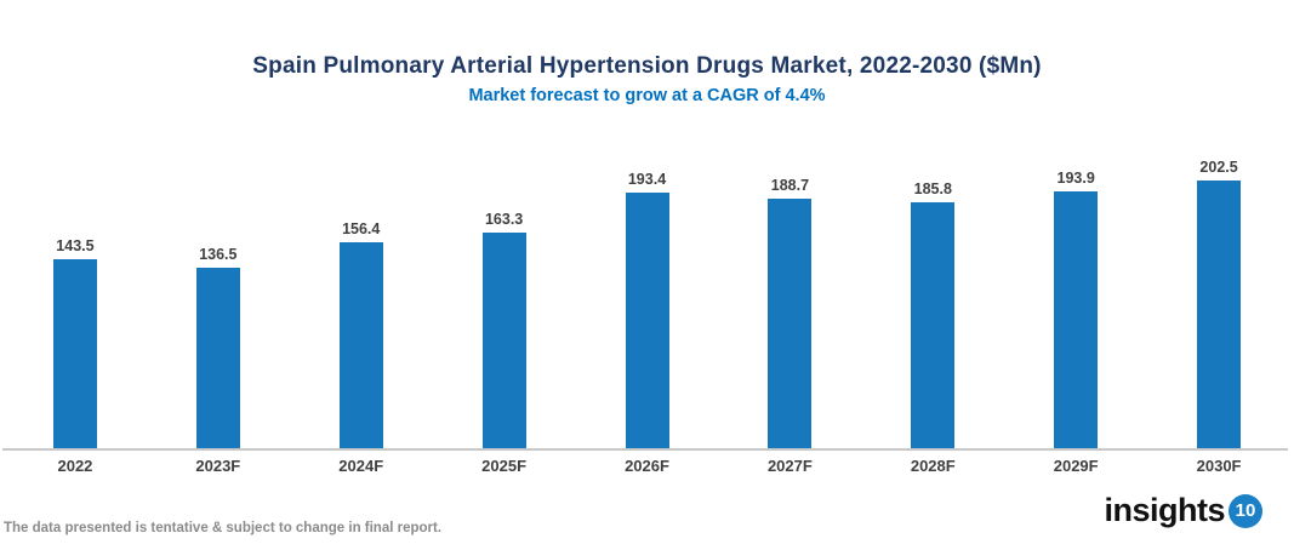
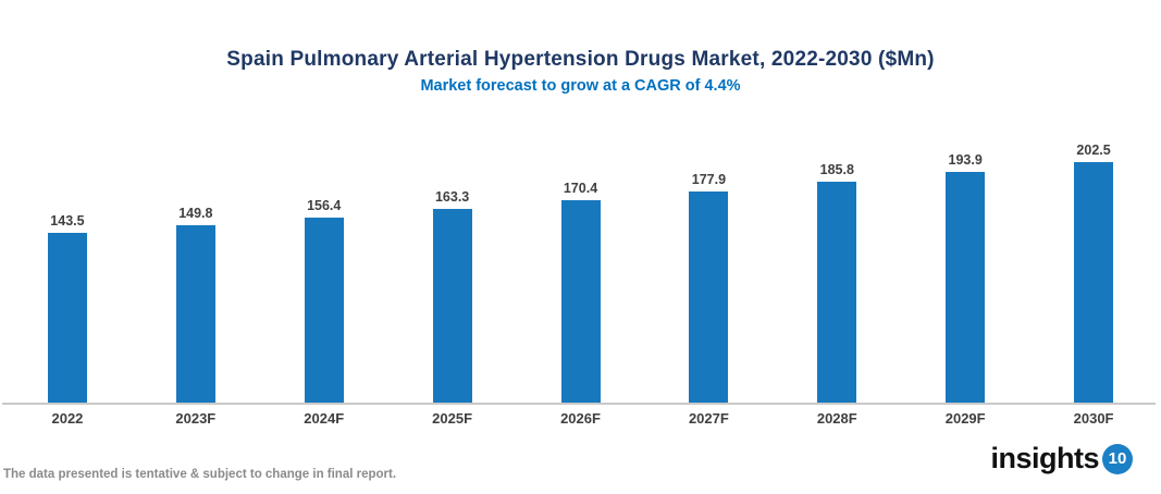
2023F: 136.5 -> 149.8
2026F: 193.4 -> 170.4
2027F: 188.7 -> 177.9
